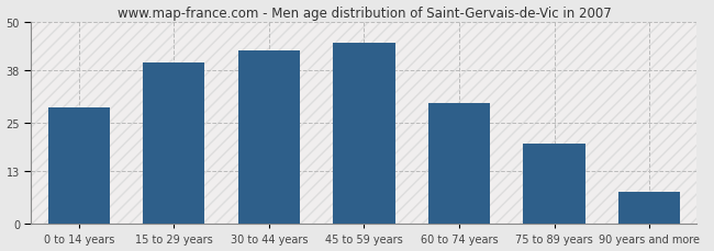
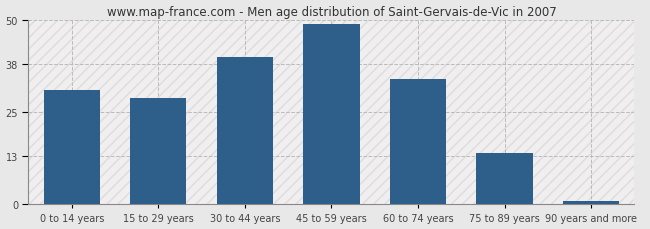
0 to 14 years: 29 -> 31
15 to 29 years: 40 -> 29
30 to 44 years: 43 -> 40
45 to 59 years: 45 -> 49
60 to 74 years: 30 -> 34
75 to 89 years: 20 -> 14
90 years and more: 8 -> 1
